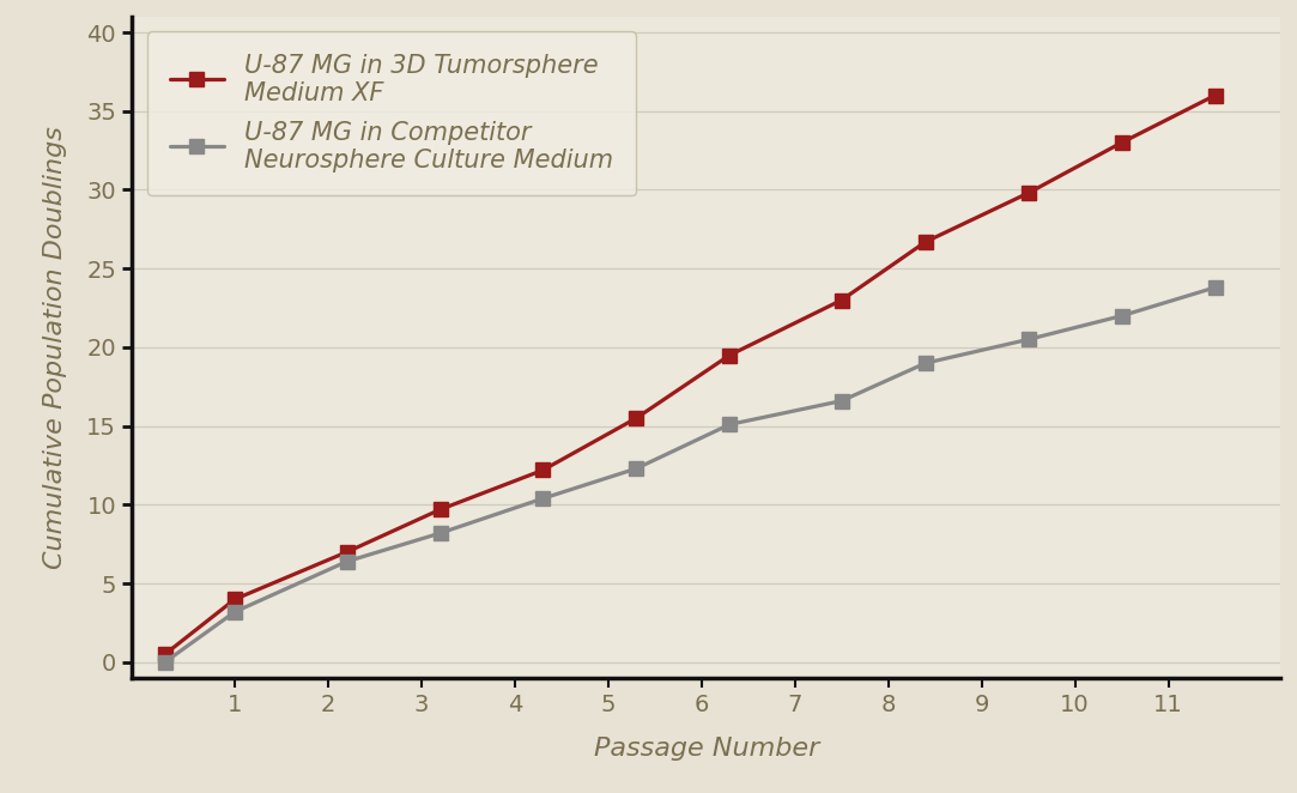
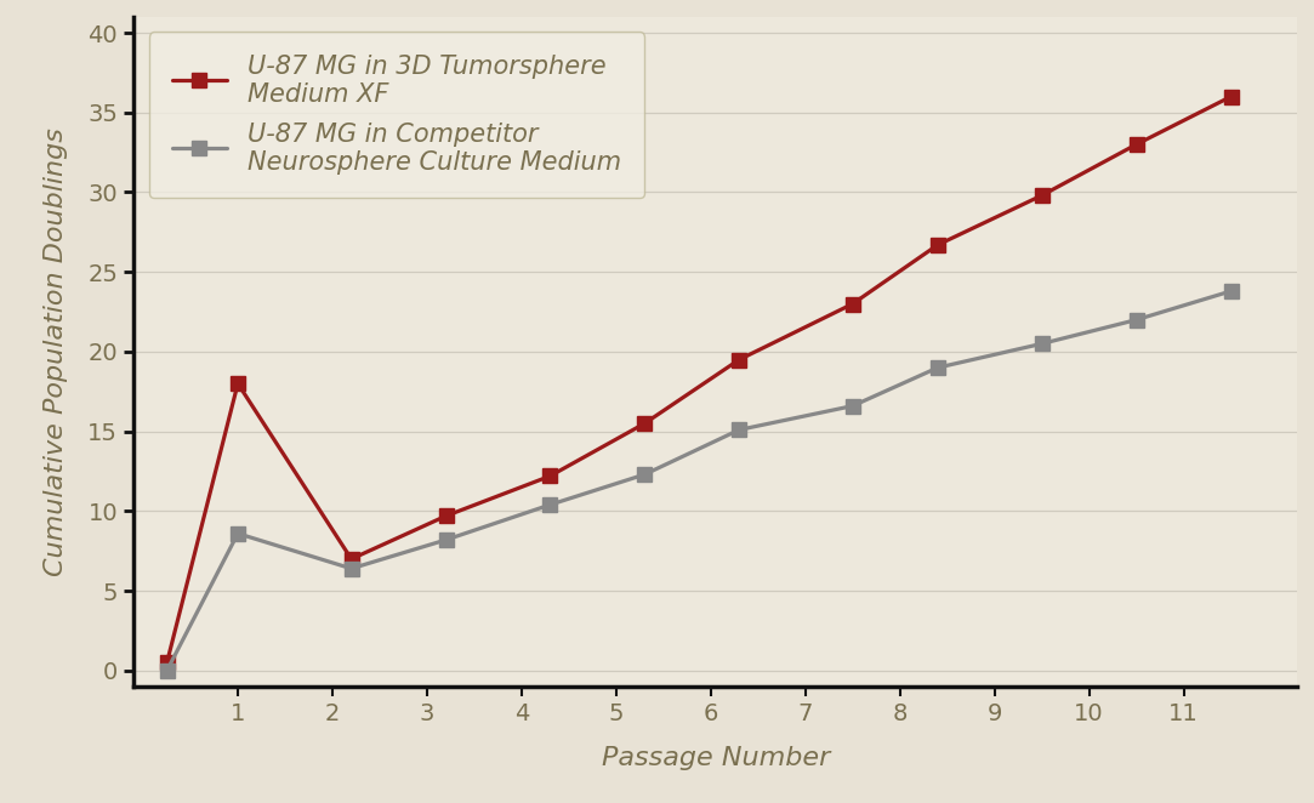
U-87 MG in 3D Tumorsphere Medium XF/1: 4.0 -> 18.0
U-87 MG in Competitor Neurosphere Culture Medium/1: 3.2 -> 8.6
